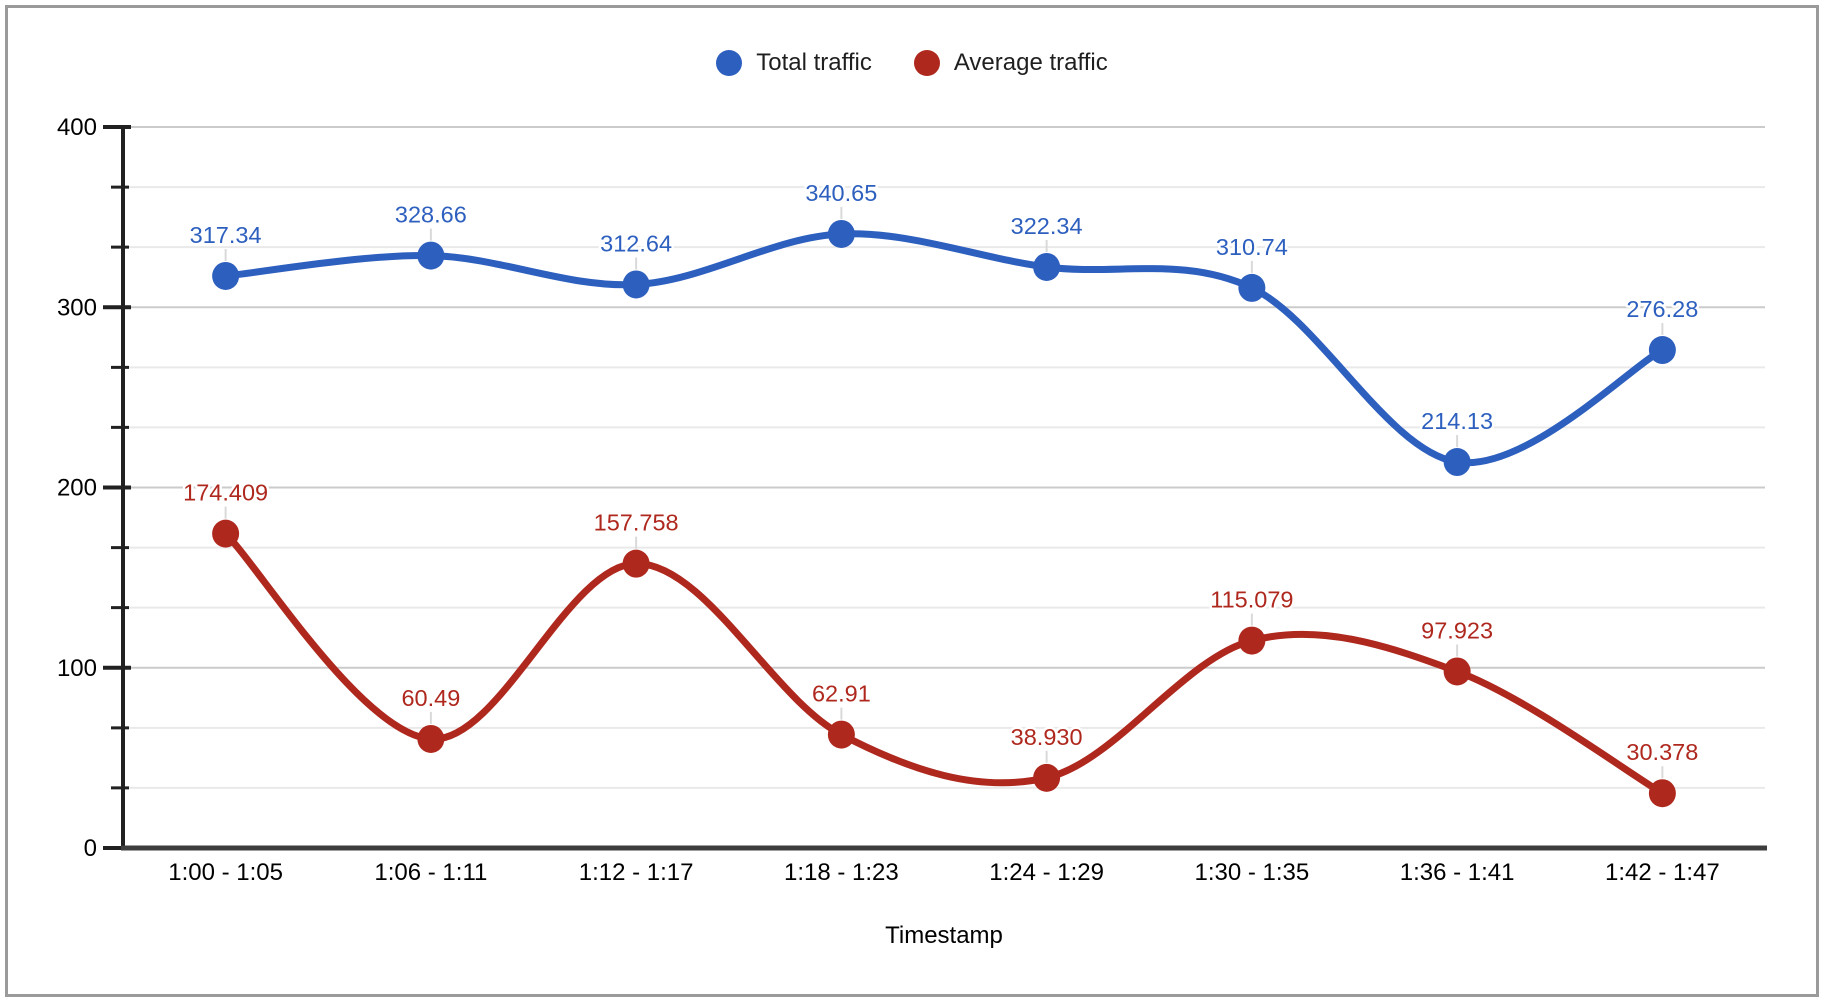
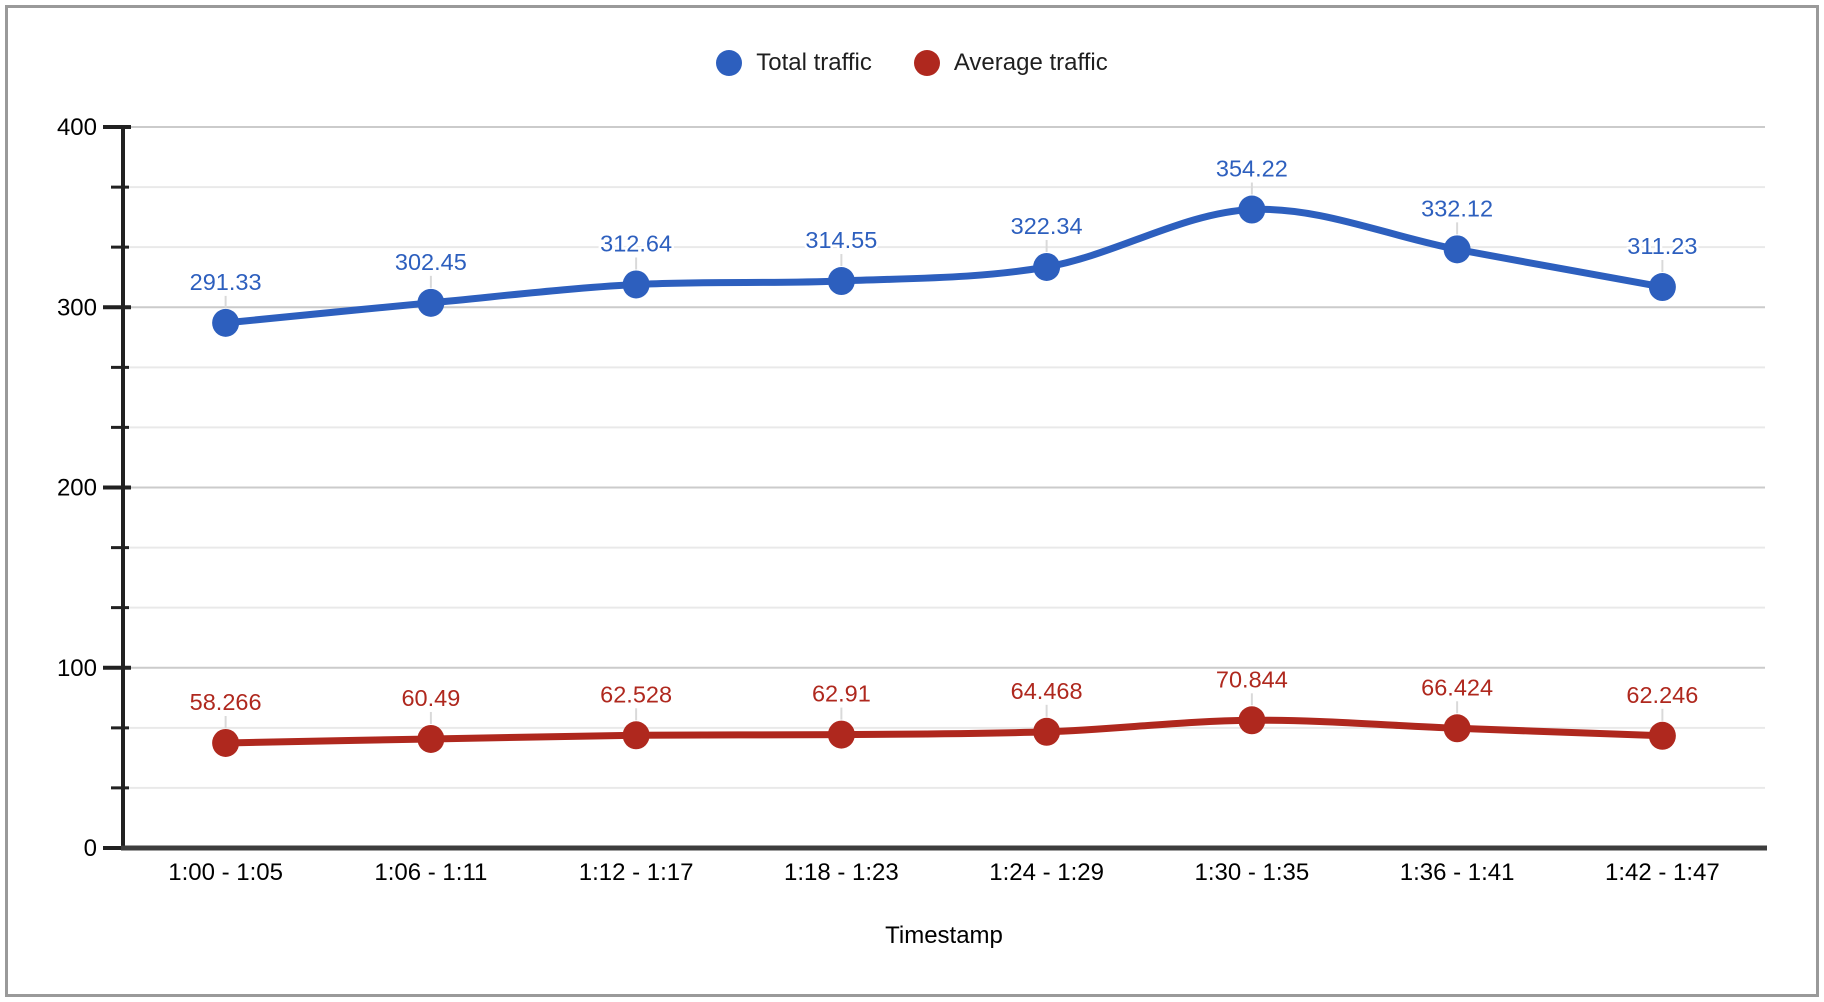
Total traffic/1:00 - 1:05: 317.34 -> 291.33
Average traffic/1:00 - 1:05: 174.409 -> 58.266
Total traffic/1:06 - 1:11: 328.66 -> 302.45
Average traffic/1:12 - 1:17: 157.758 -> 62.528
Total traffic/1:18 - 1:23: 340.65 -> 314.55
Average traffic/1:24 - 1:29: 38.930 -> 64.468
Total traffic/1:30 - 1:35: 310.74 -> 354.22
Average traffic/1:30 - 1:35: 115.079 -> 70.844
Total traffic/1:36 - 1:41: 214.13 -> 332.12
Average traffic/1:36 - 1:41: 97.923 -> 66.424
Total traffic/1:42 - 1:47: 276.28 -> 311.23
Average traffic/1:42 - 1:47: 30.378 -> 62.246
